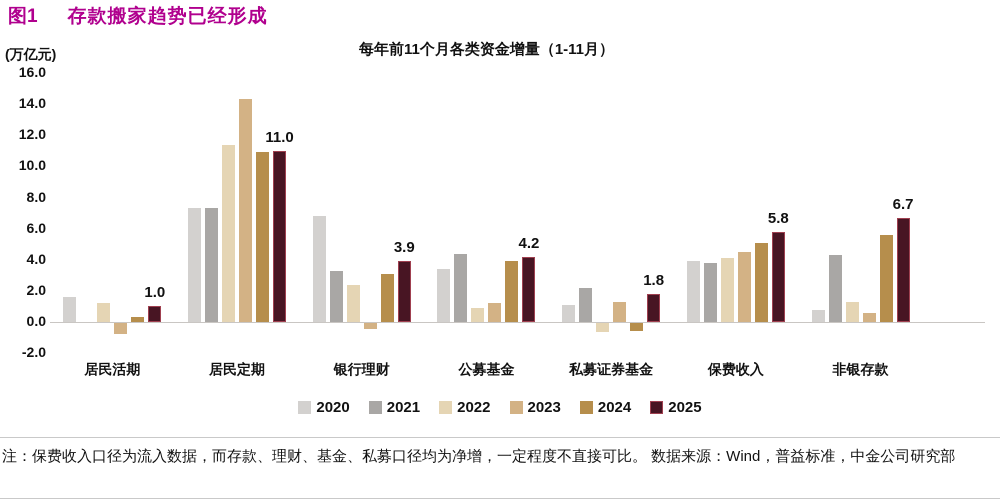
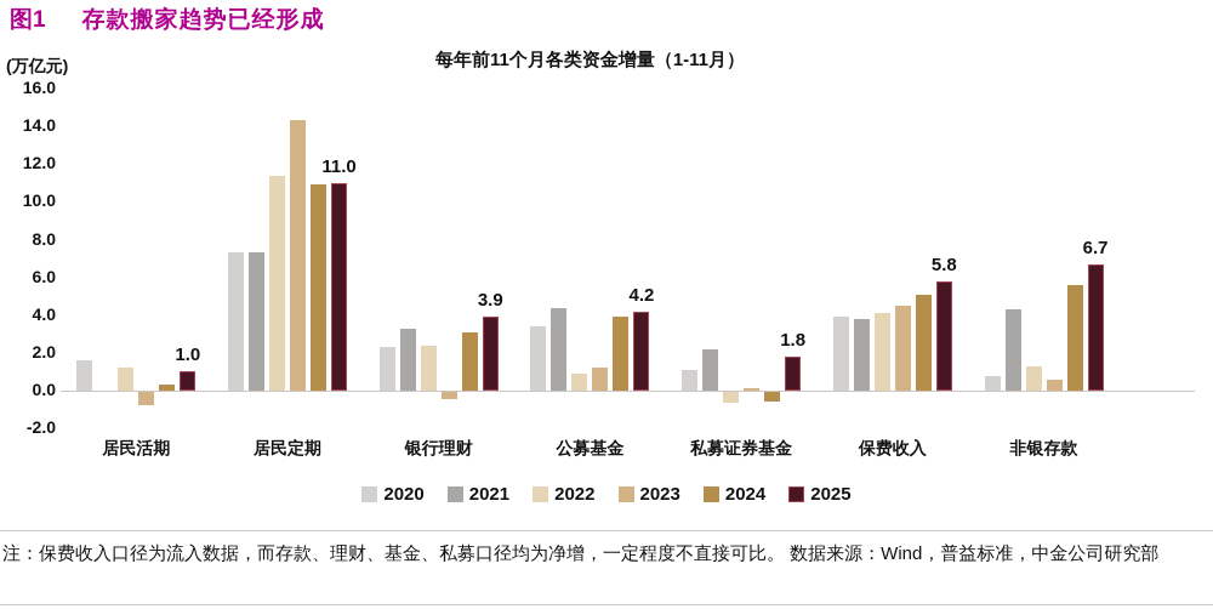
2020/银行理财: 6.8 -> 2.3
2023/私募证券基金: 1.3 -> 0.1
